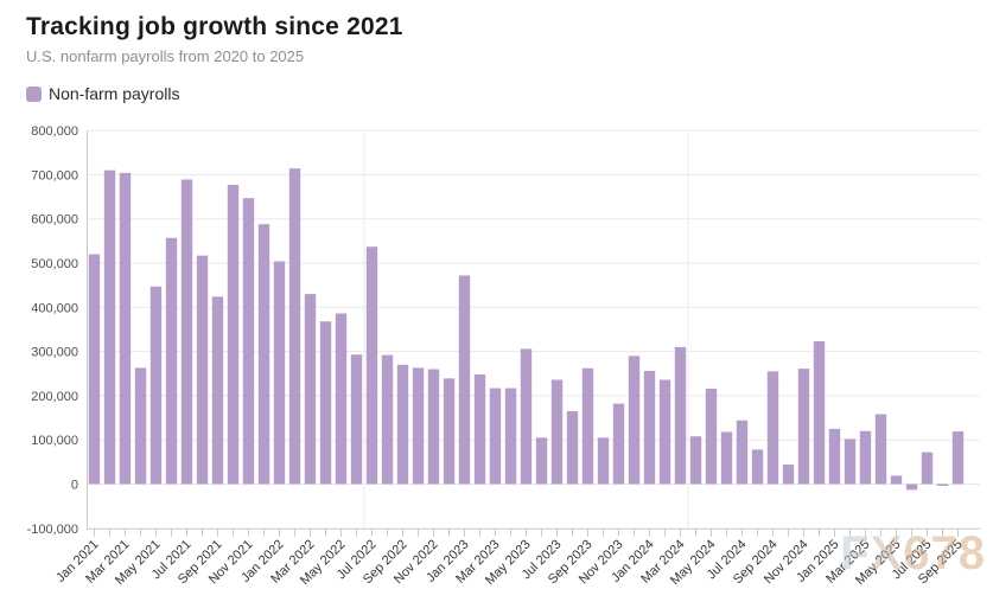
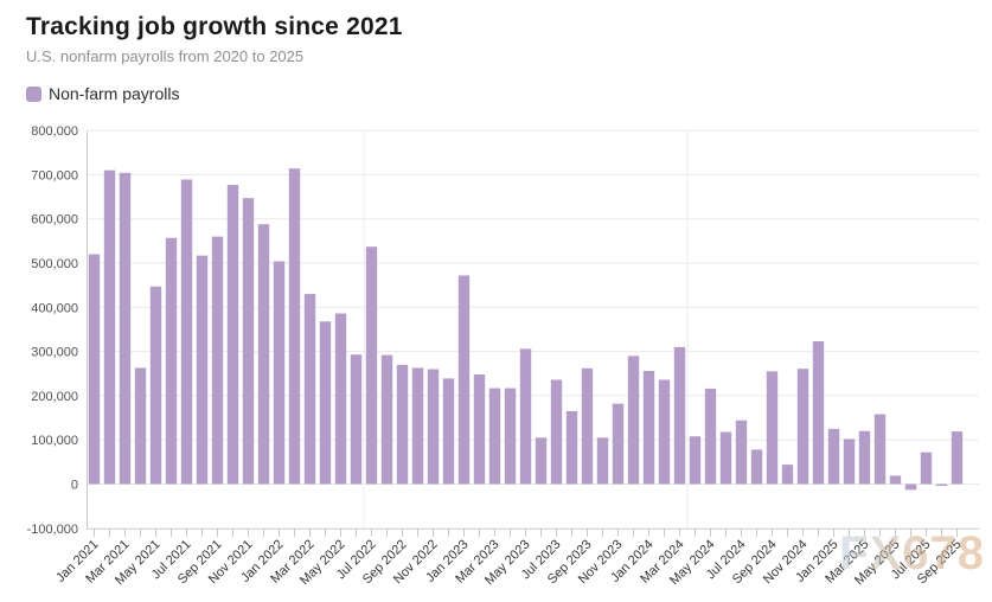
Sep 2021: 420000 -> 560000
